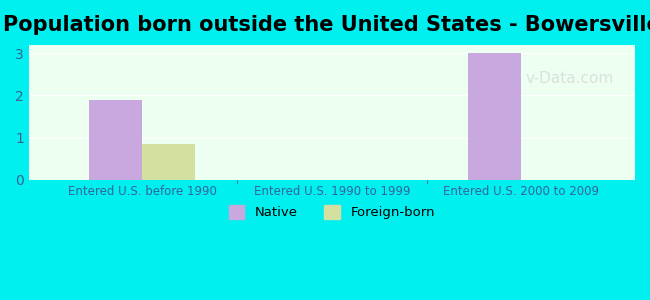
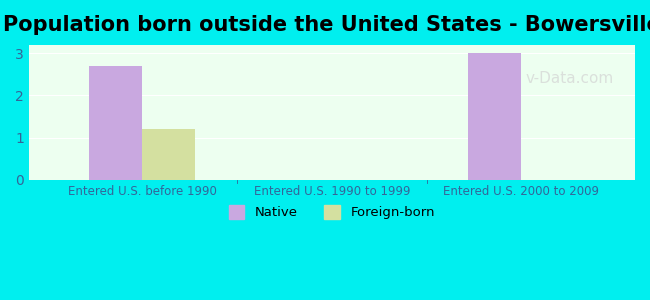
Native/Entered U.S. before 1990: 1.9 -> 2.7
Foreign-born/Entered U.S. before 1990: 0.85 -> 1.20
